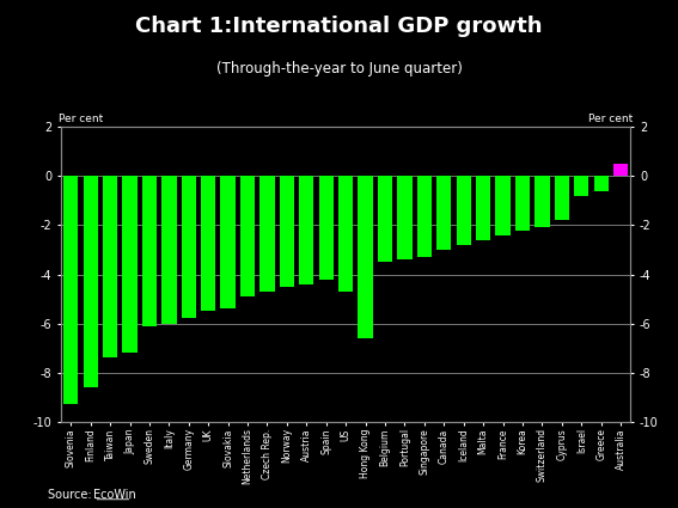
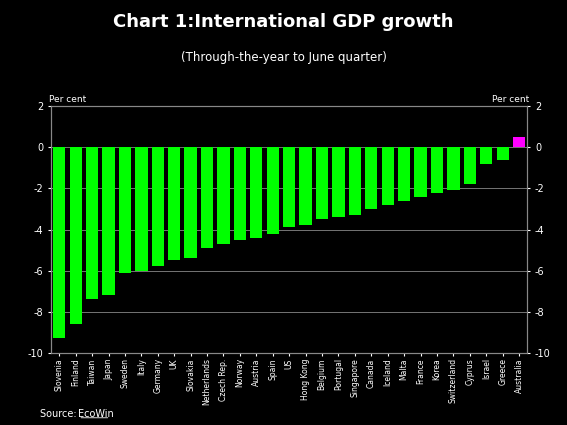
US: -4.7 -> -3.9
Hong Kong: -6.6 -> -3.8
